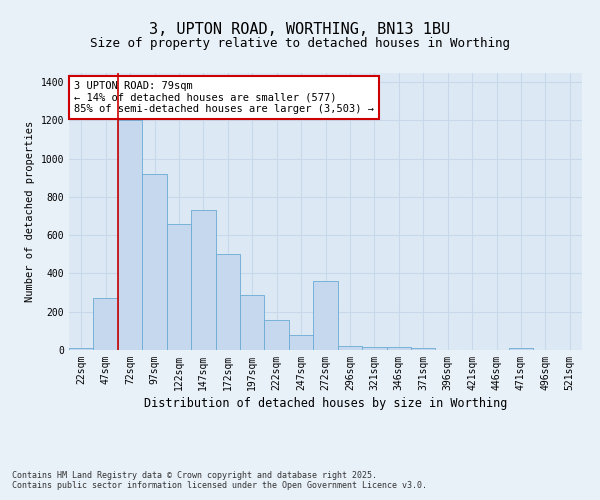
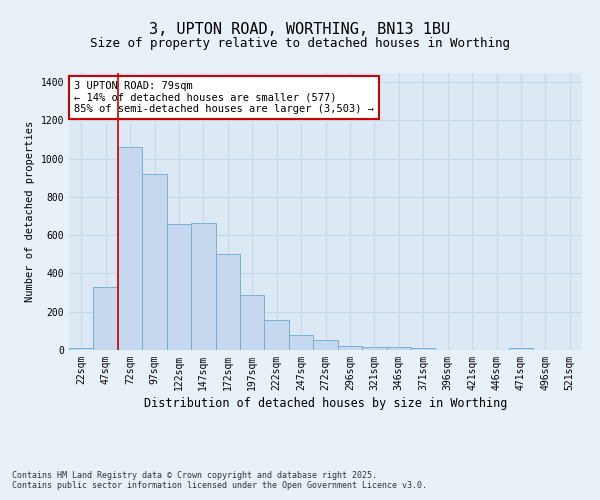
47sqm: 270 -> 330
72sqm: 1200 -> 1060
147sqm: 730 -> 660
272sqm: 360 -> 50
